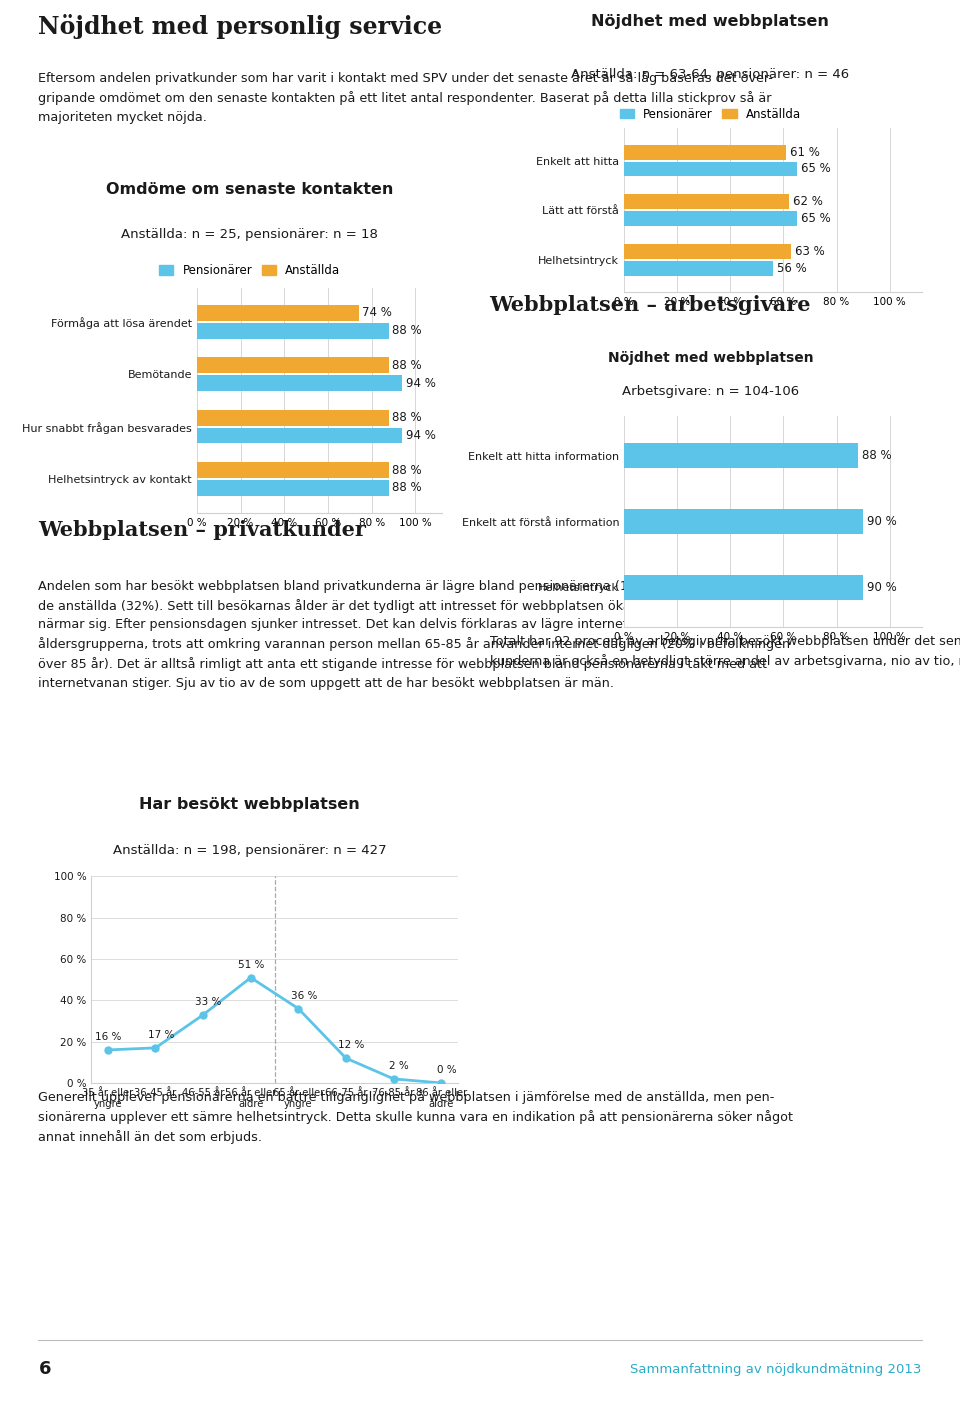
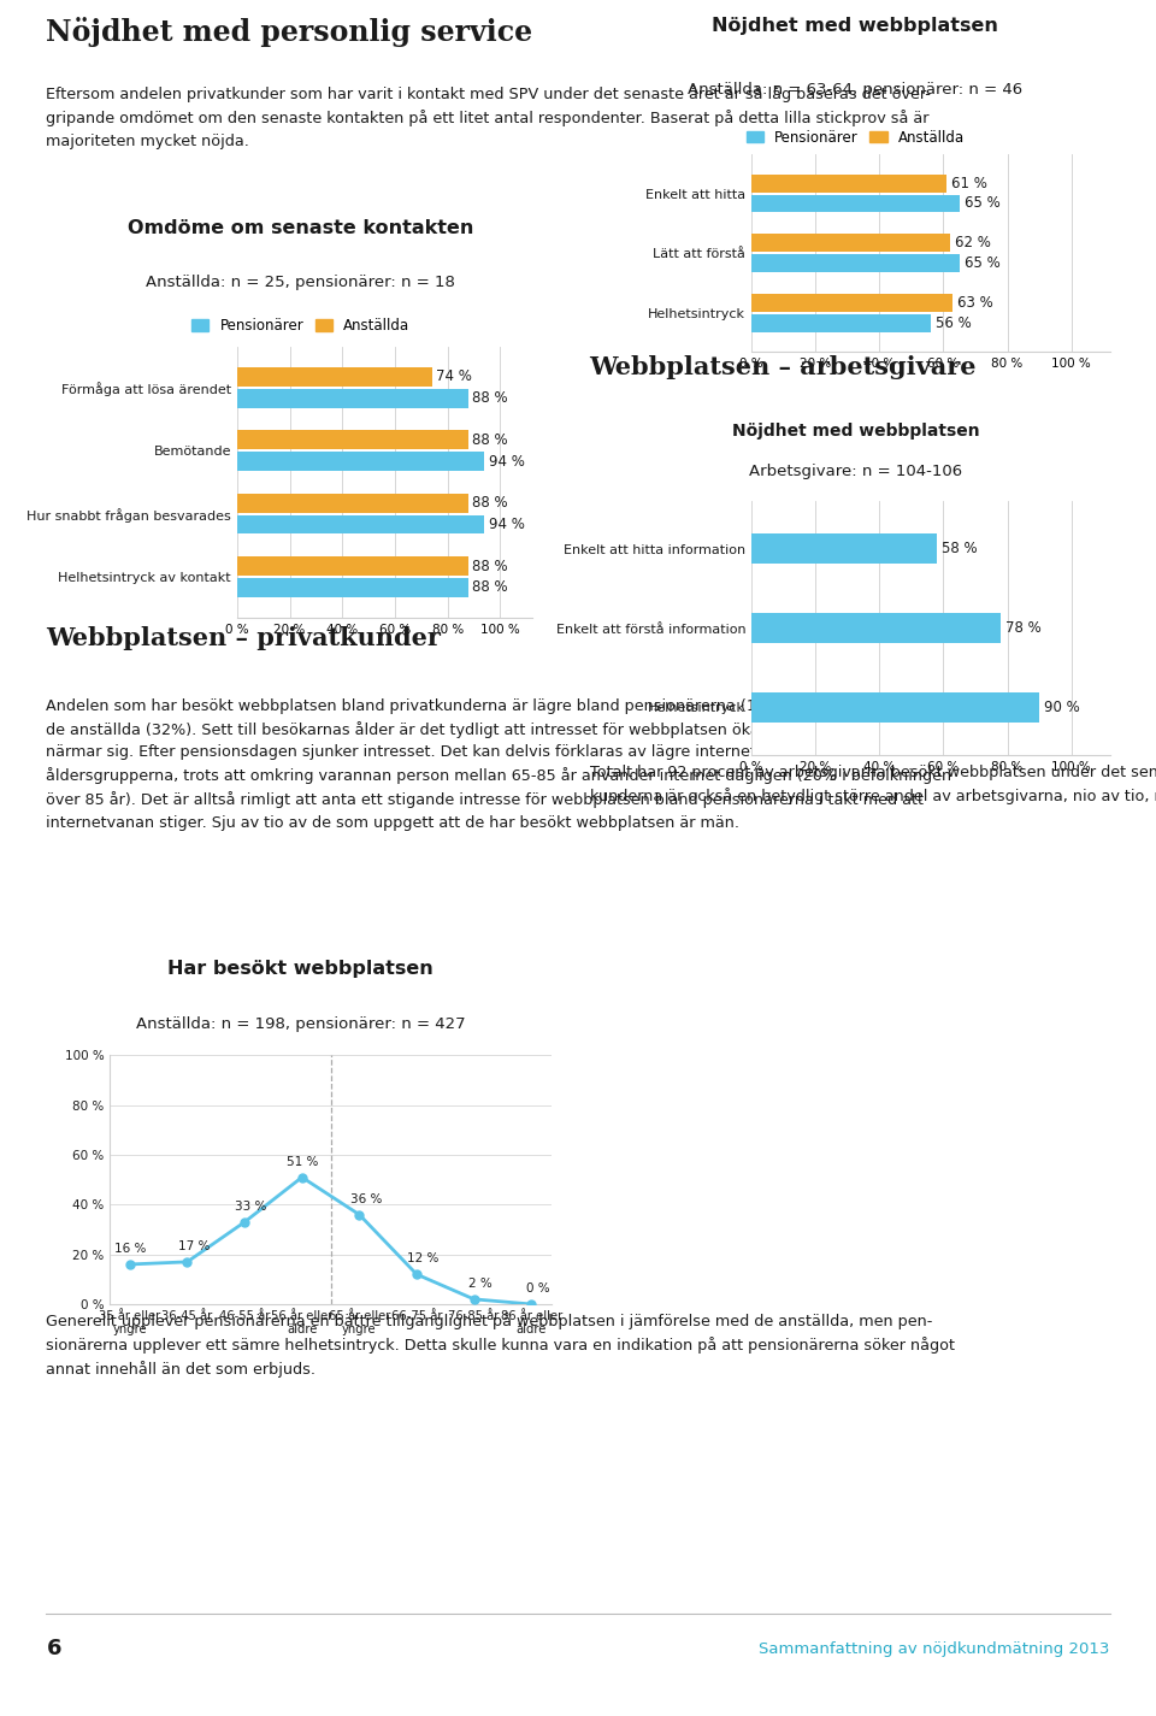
Enkelt att hitta information: 88 -> 58
Enkelt att förstå information: 90 -> 78
